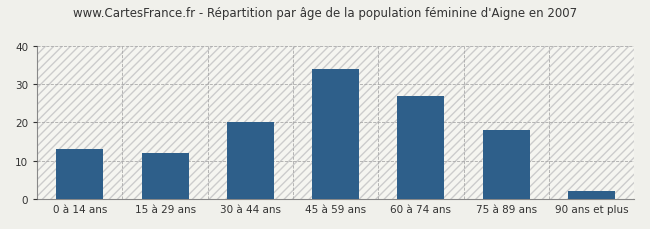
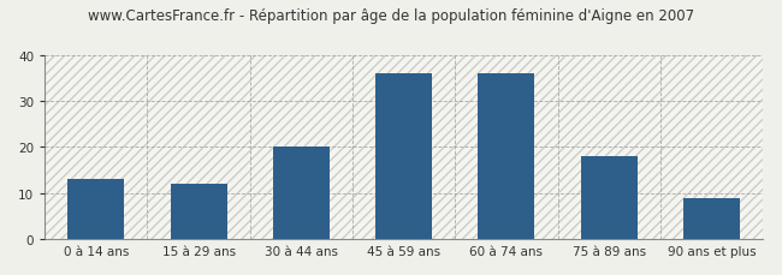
45 à 59 ans: 34 -> 36
60 à 74 ans: 27 -> 36
90 ans et plus: 2 -> 9
